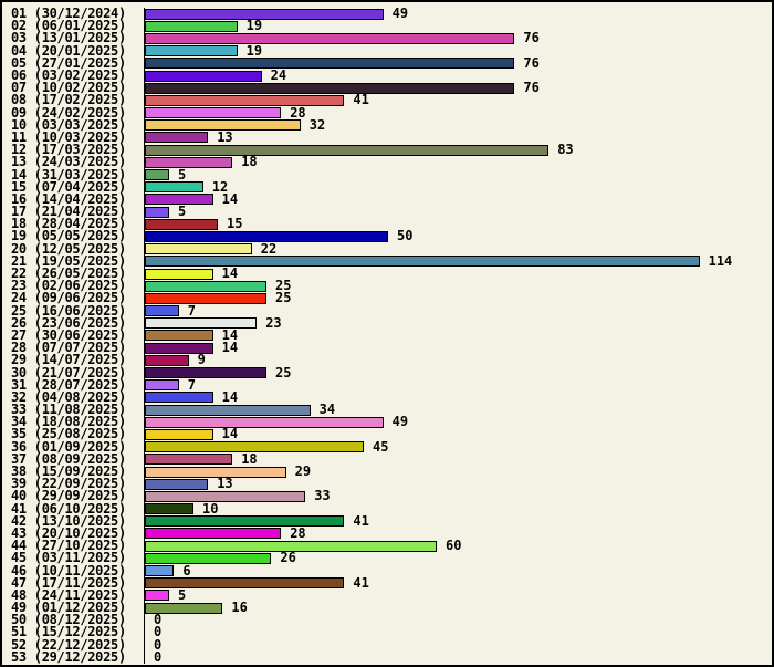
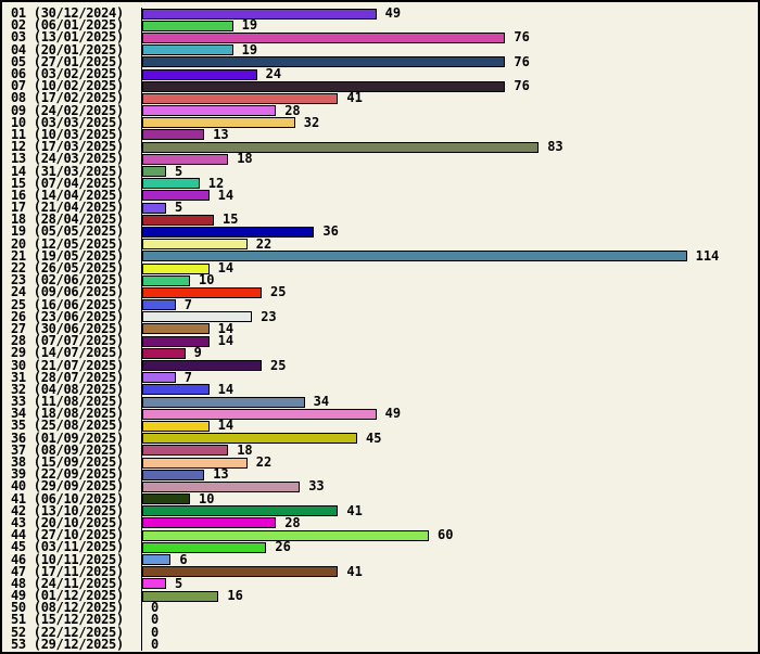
19 (05/05/2025): 50 -> 36
23 (02/06/2025): 25 -> 10
38 (15/09/2025): 29 -> 22
